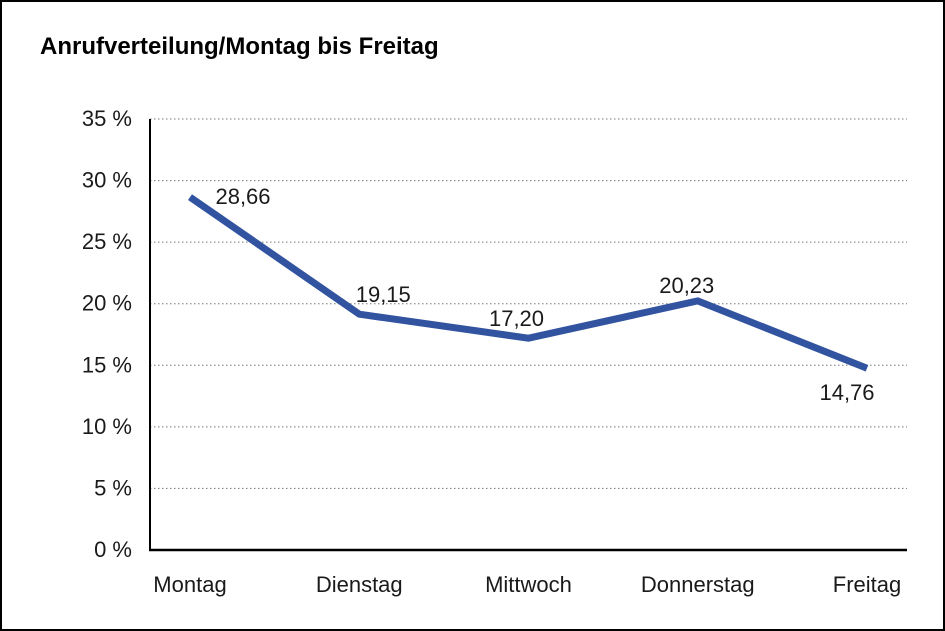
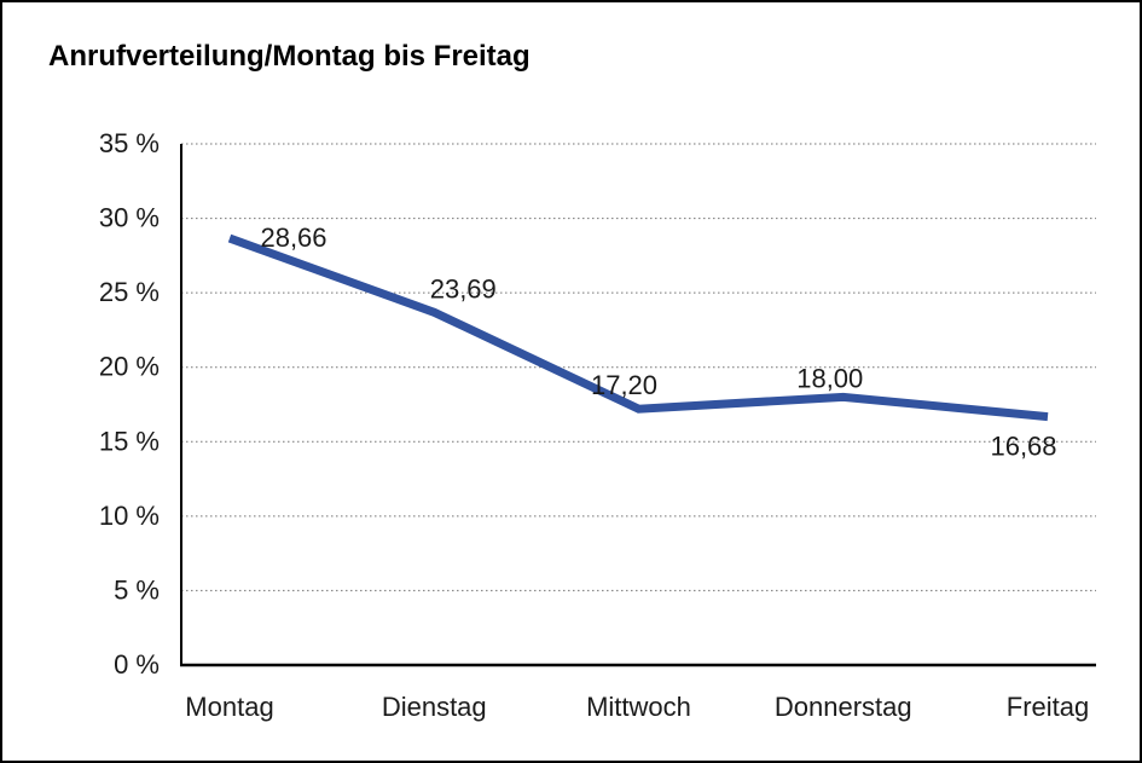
Dienstag: 19,15 -> 23,69
Donnerstag: 20,23 -> 18,00
Freitag: 14,76 -> 16,68
